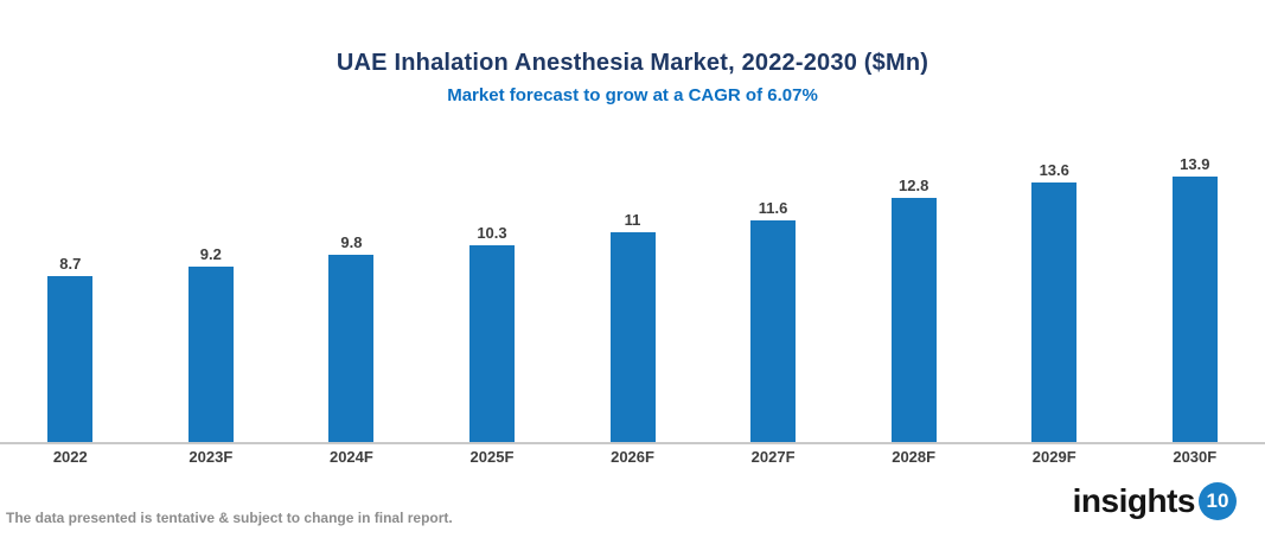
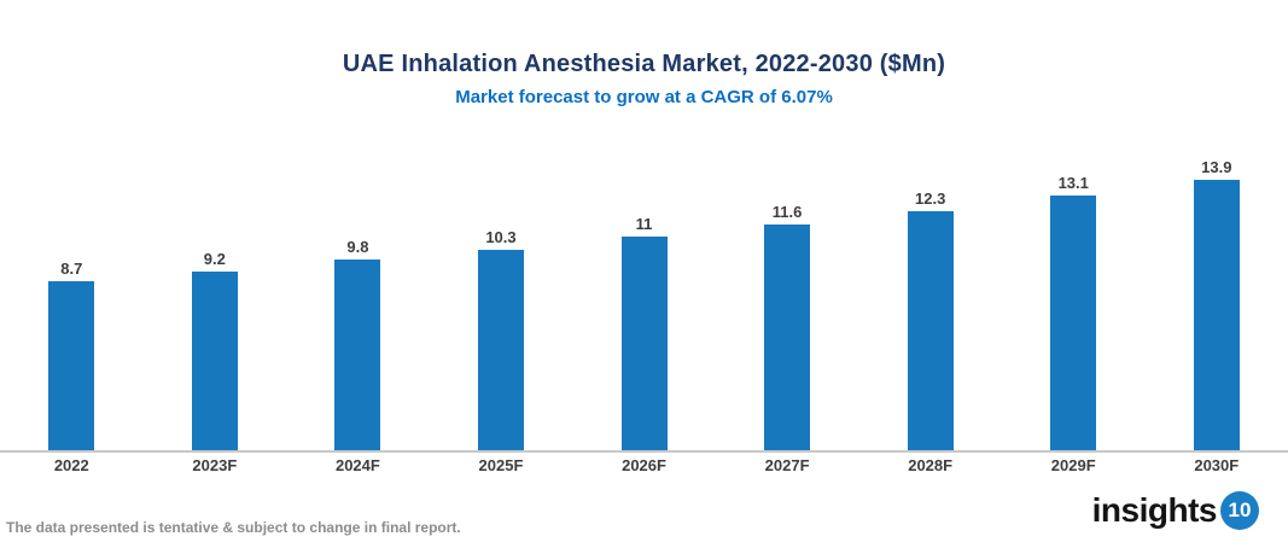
2028F: 12.8 -> 12.3
2029F: 13.6 -> 13.1
